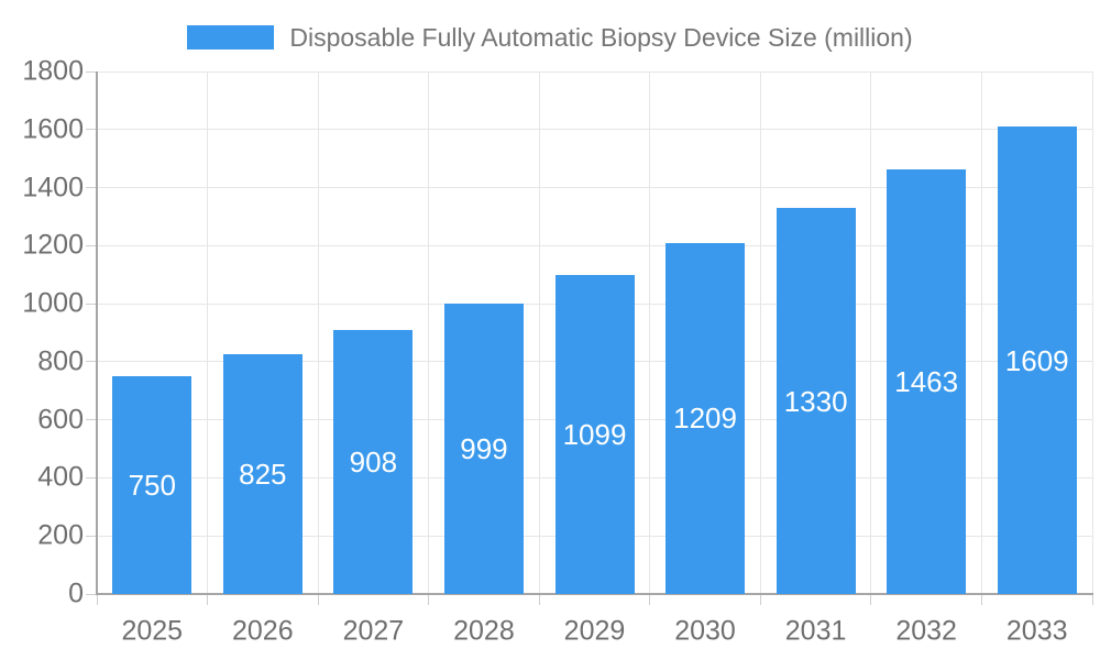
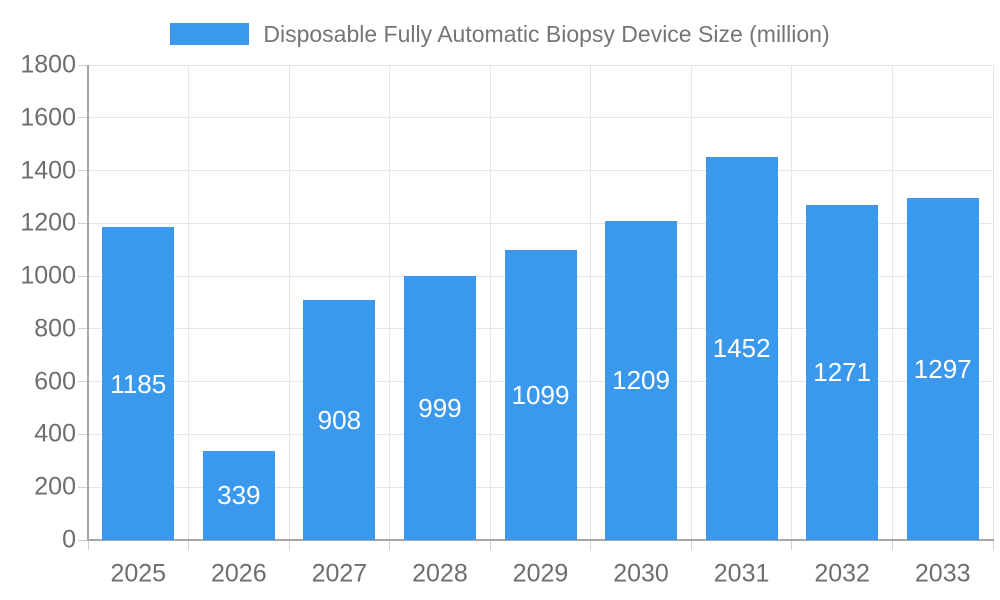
2025: 750 -> 1185
2026: 825 -> 339
2031: 1330 -> 1452
2032: 1463 -> 1271
2033: 1609 -> 1297
